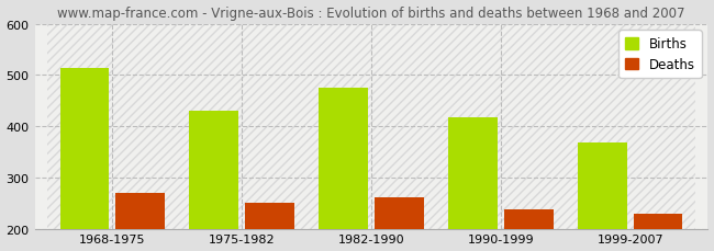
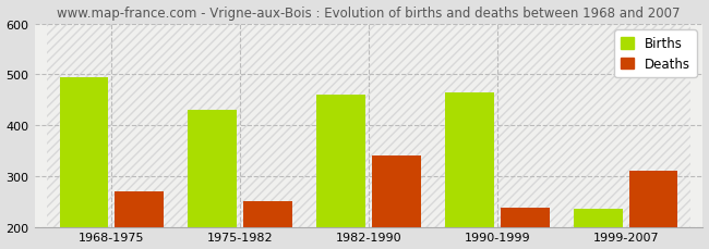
Births/1968-1975: 513 -> 495
Births/1982-1990: 474 -> 460
Deaths/1982-1990: 261 -> 340
Births/1990-1999: 417 -> 465
Births/1999-2007: 368 -> 235
Deaths/1999-2007: 229 -> 310
